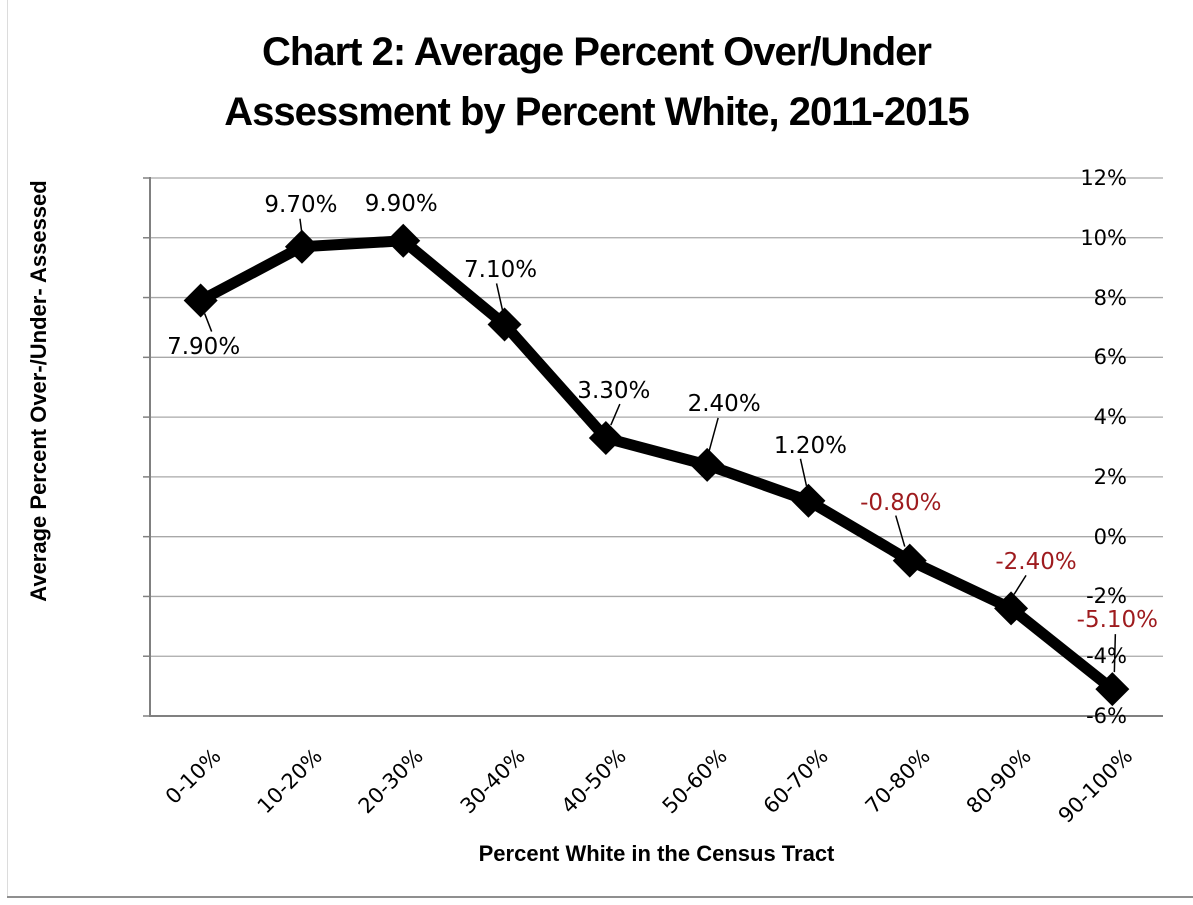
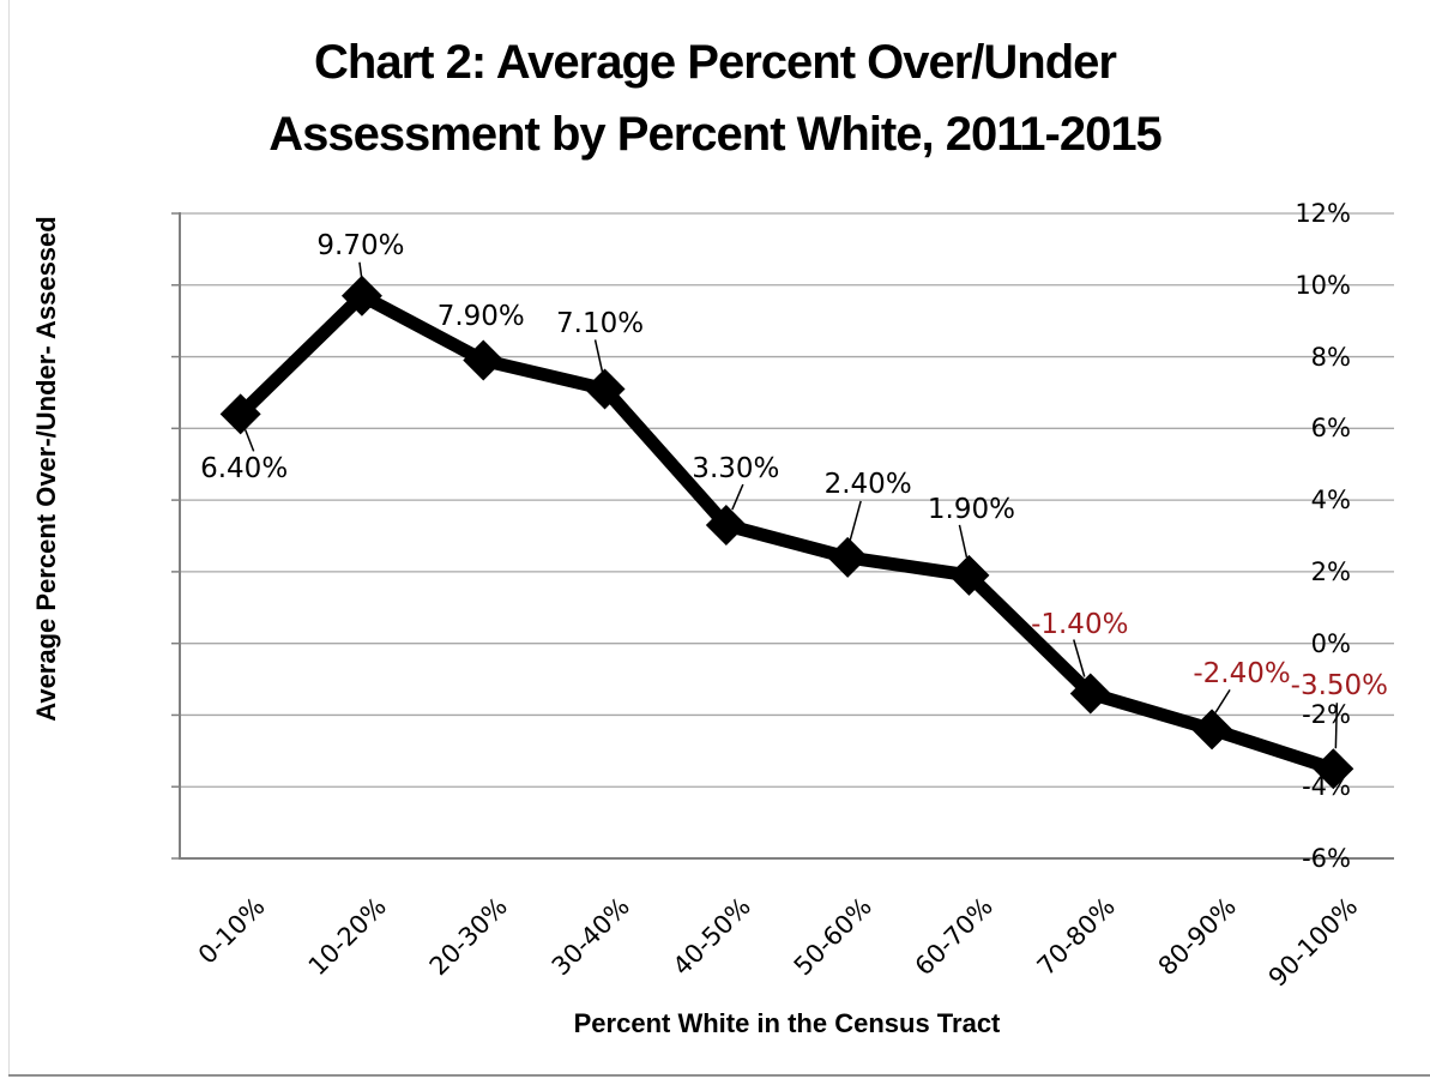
0-10%: 7.90% -> 6.40%
20-30%: 9.90% -> 7.90%
60-70%: 1.20% -> 1.90%
70-80%: -0.80% -> -1.40%
90-100%: -5.10% -> -3.50%
